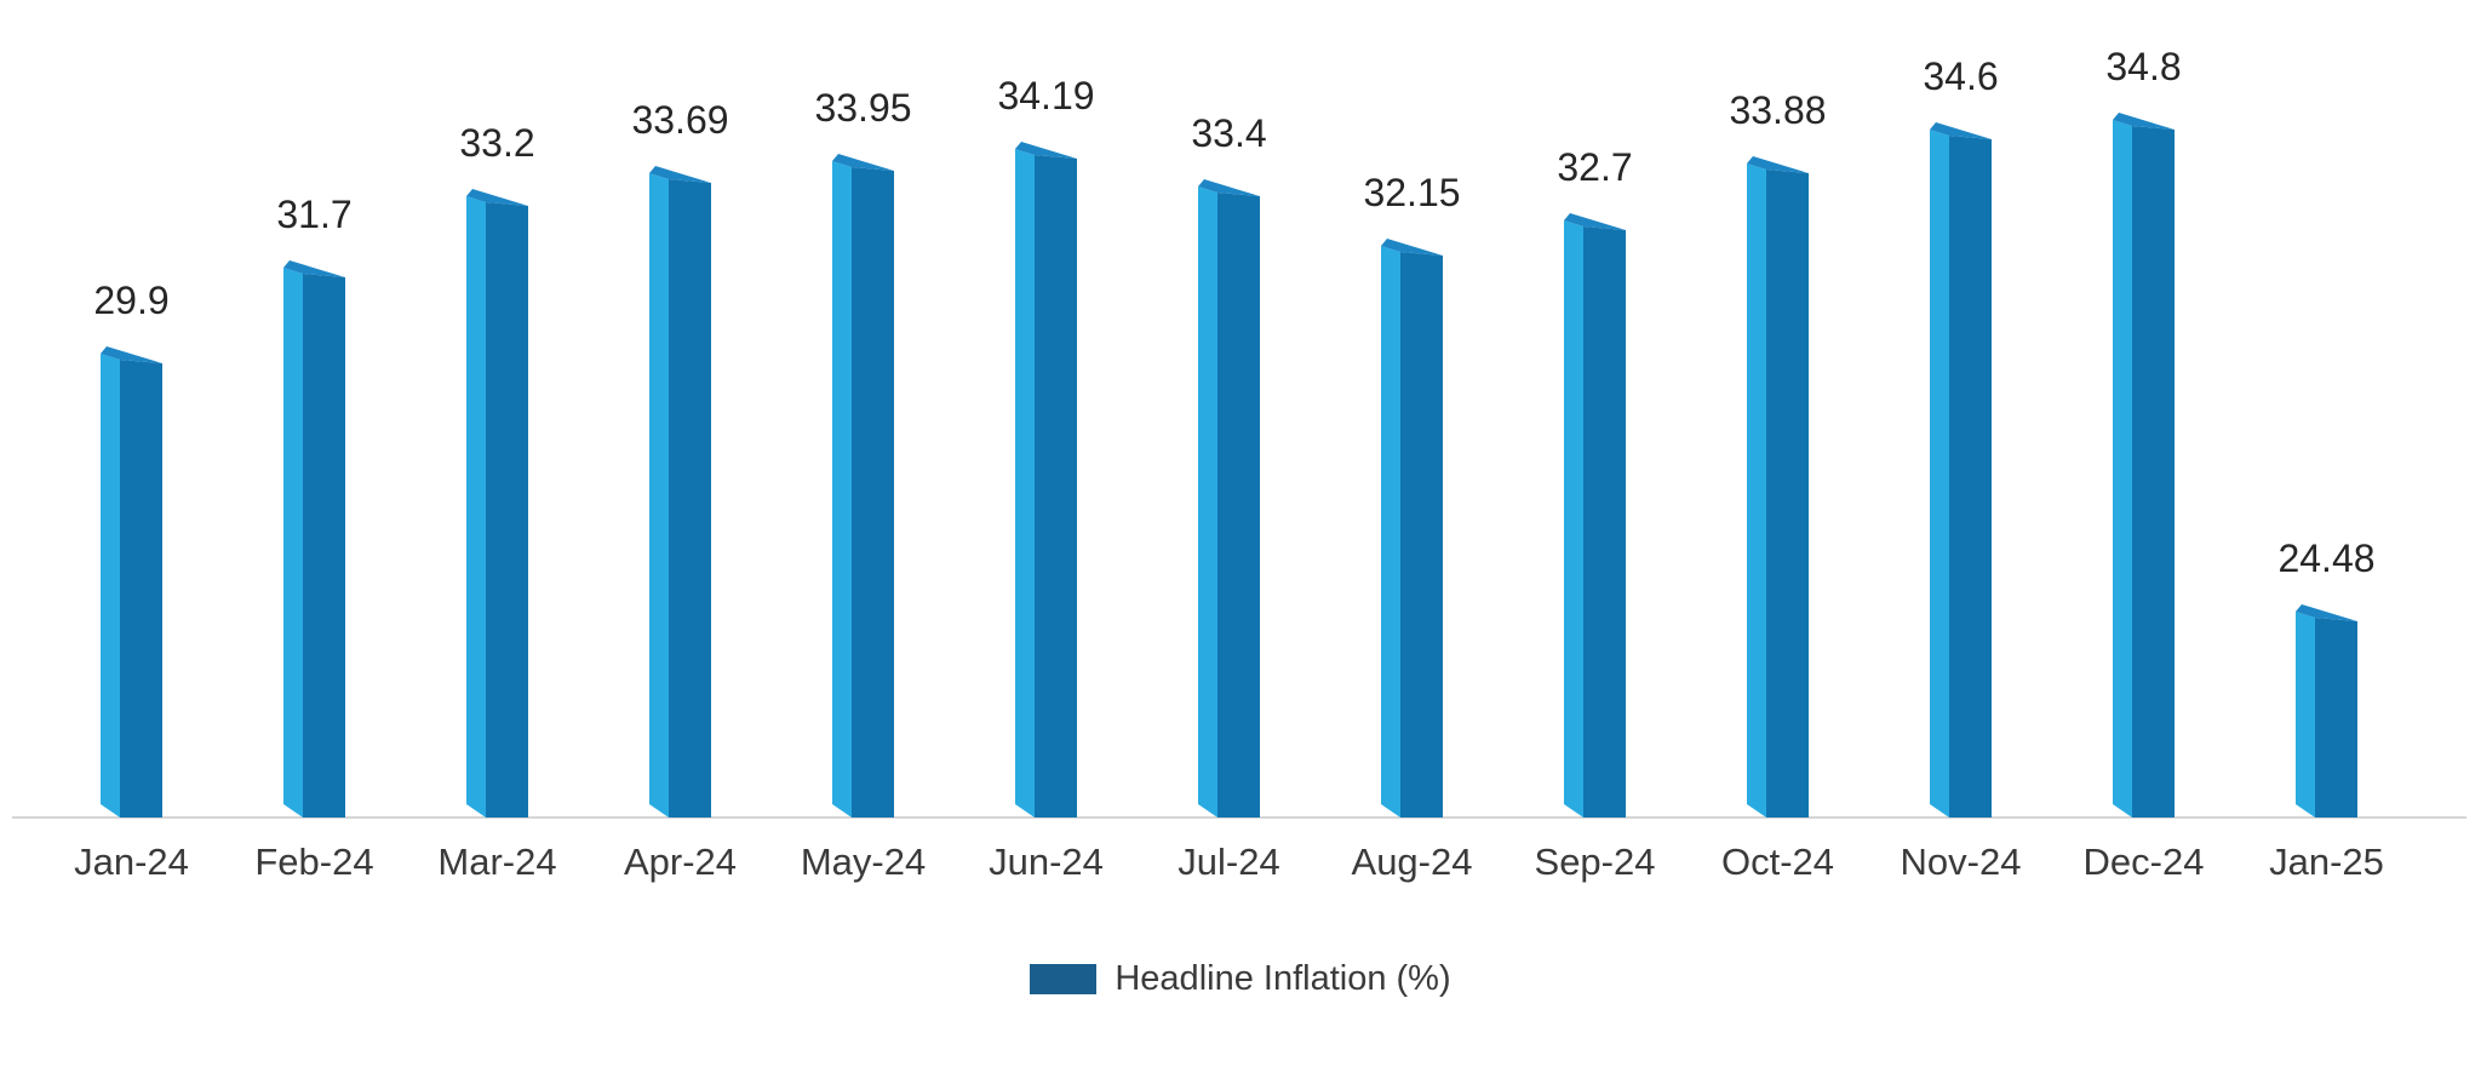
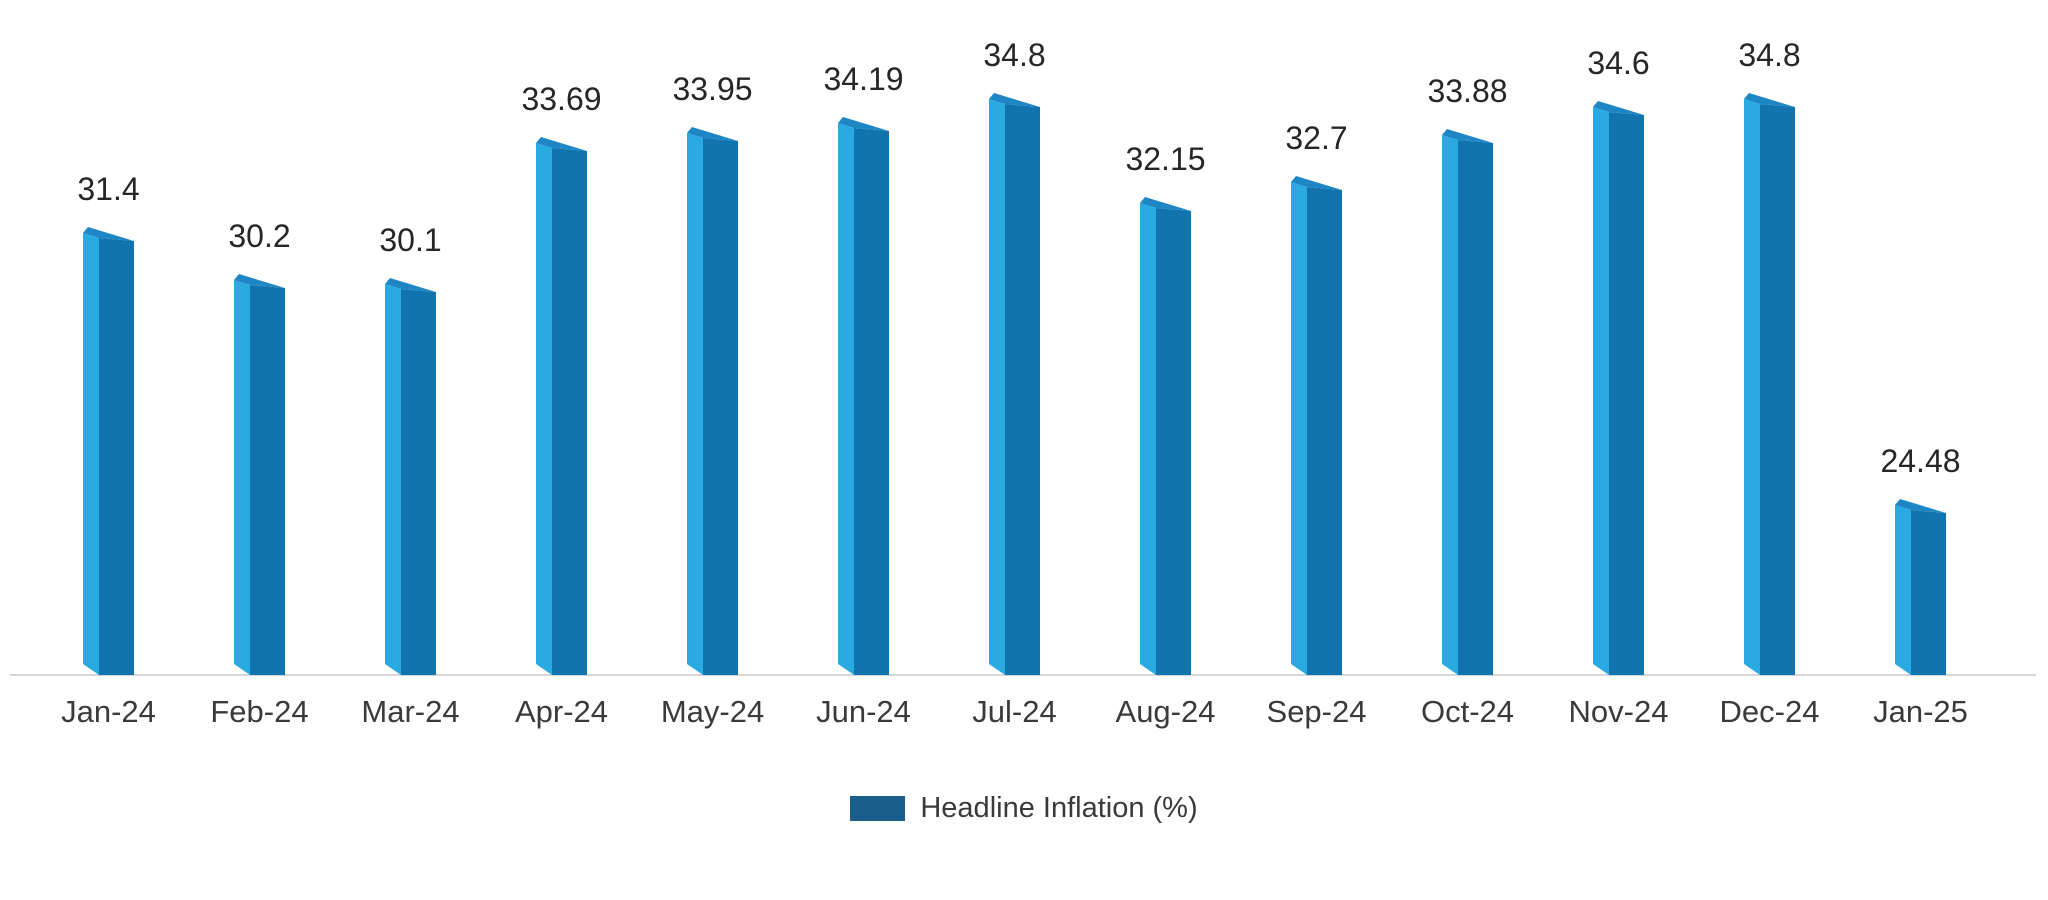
Jan-24: 29.9 -> 31.4
Feb-24: 31.7 -> 30.2
Mar-24: 33.2 -> 30.1
Jul-24: 33.4 -> 34.8
